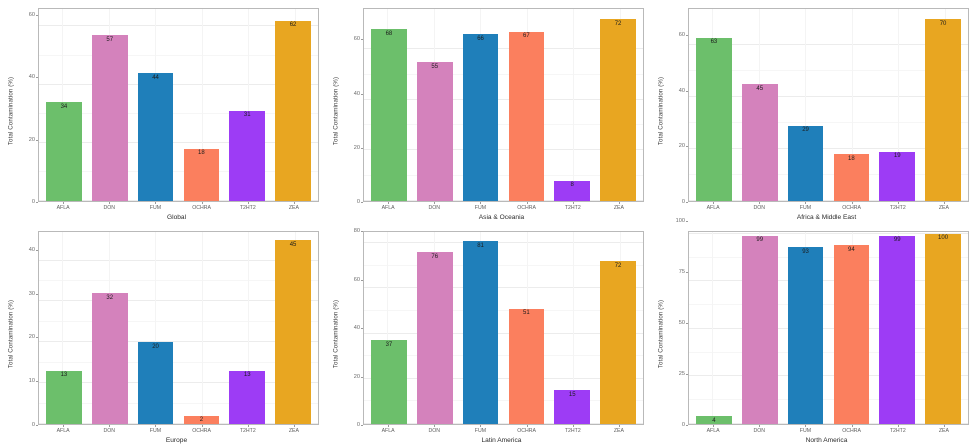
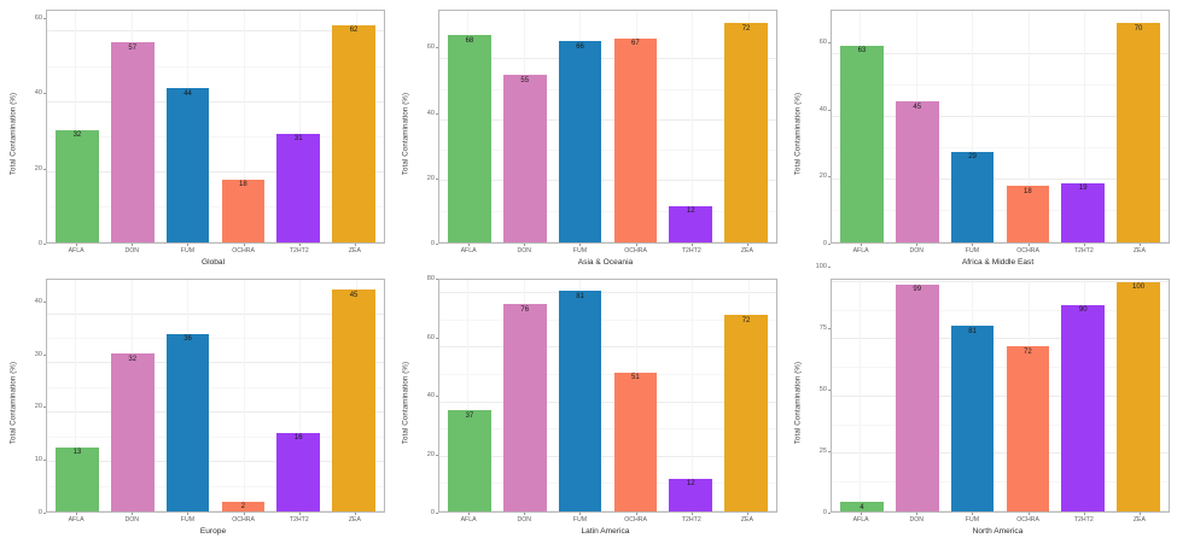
Global/AFLA: 34 -> 32
Asia & Oceania/T2HT2: 8 -> 12
Europe/FUM: 20 -> 36
Europe/T2HT2: 13 -> 16
Latin America/T2HT2: 15 -> 12
North America/FUM: 93 -> 81
North America/OCHRA: 94 -> 72
North America/T2HT2: 99 -> 90
